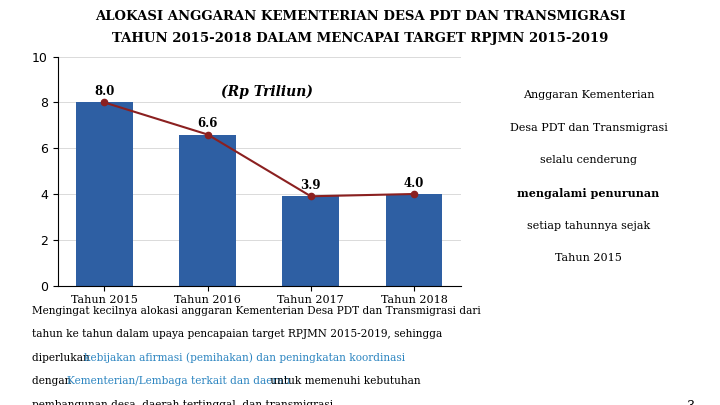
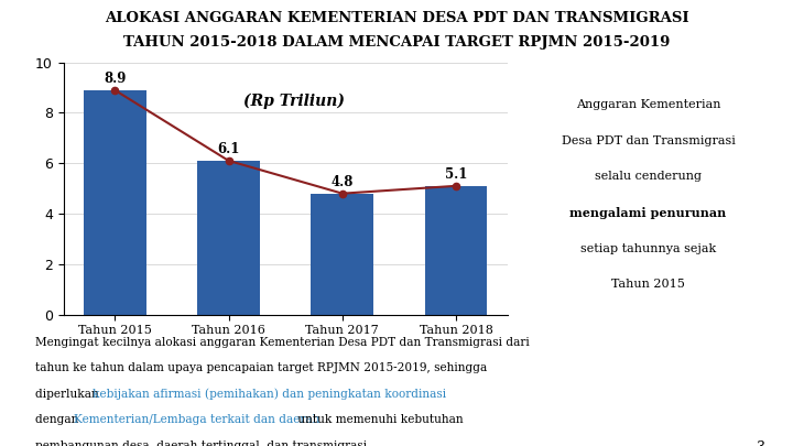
Tahun 2015: 8.0 -> 8.9
Tahun 2016: 6.6 -> 6.1
Tahun 2017: 3.9 -> 4.8
Tahun 2018: 4.0 -> 5.1
